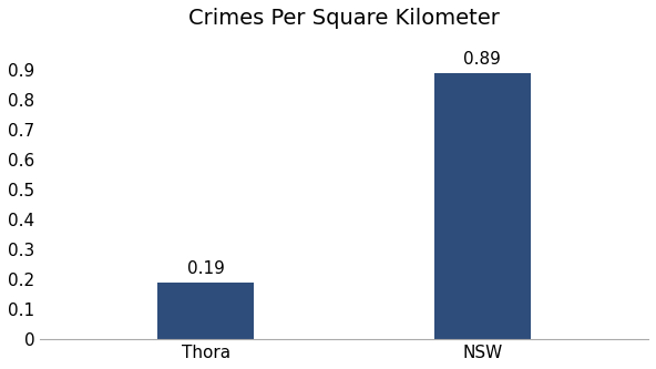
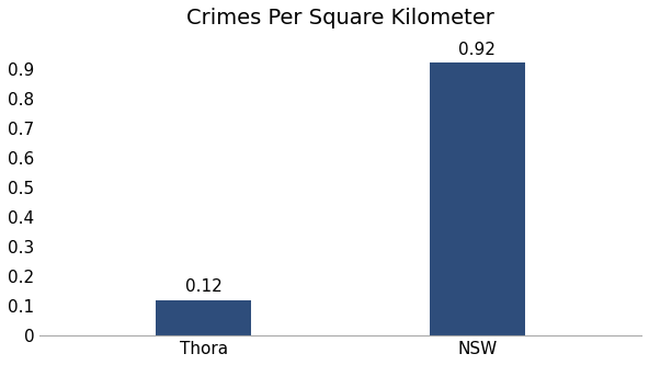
Thora: 0.19 -> 0.12
NSW: 0.89 -> 0.92
